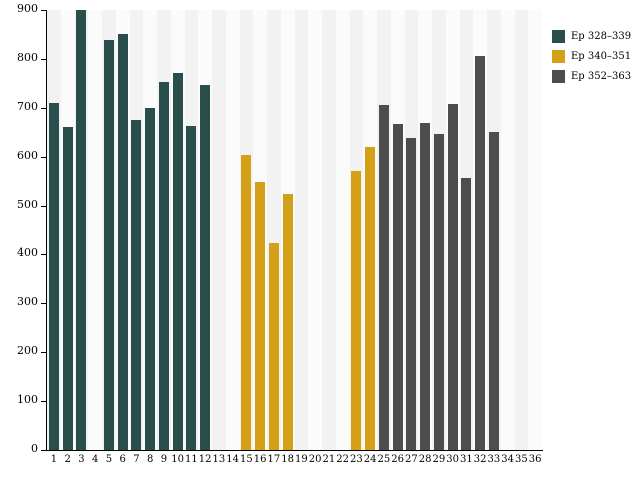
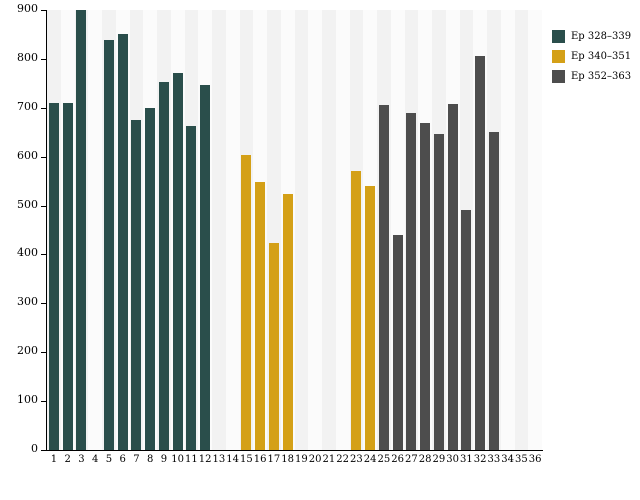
Ep 328–339/2: 660 -> 710
Ep 340–351/24: 620 -> 540
Ep 352–363/26: 670 -> 440
Ep 352–363/27: 640 -> 690
Ep 352–363/31: 560 -> 490
